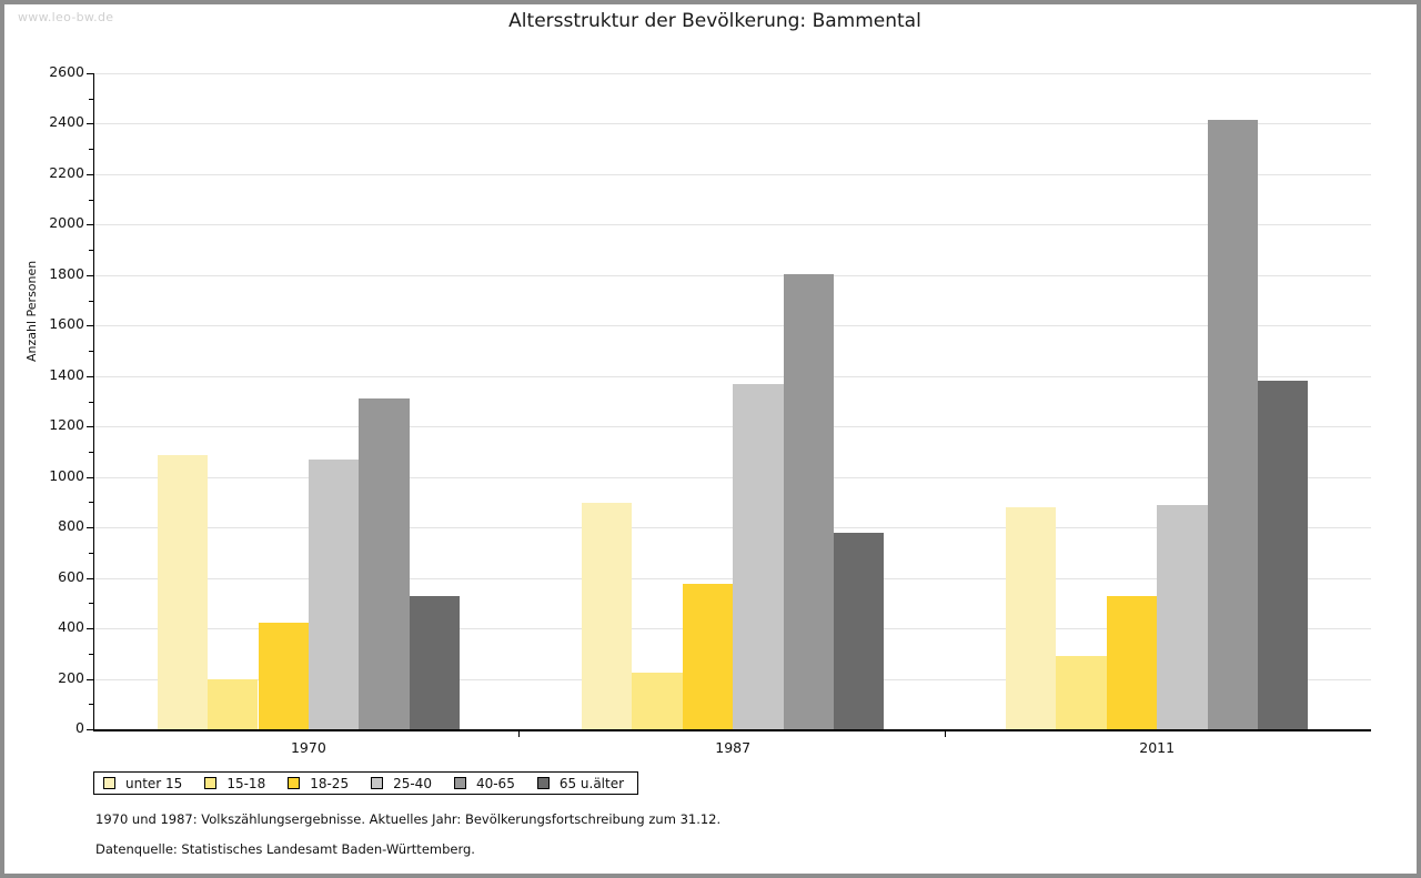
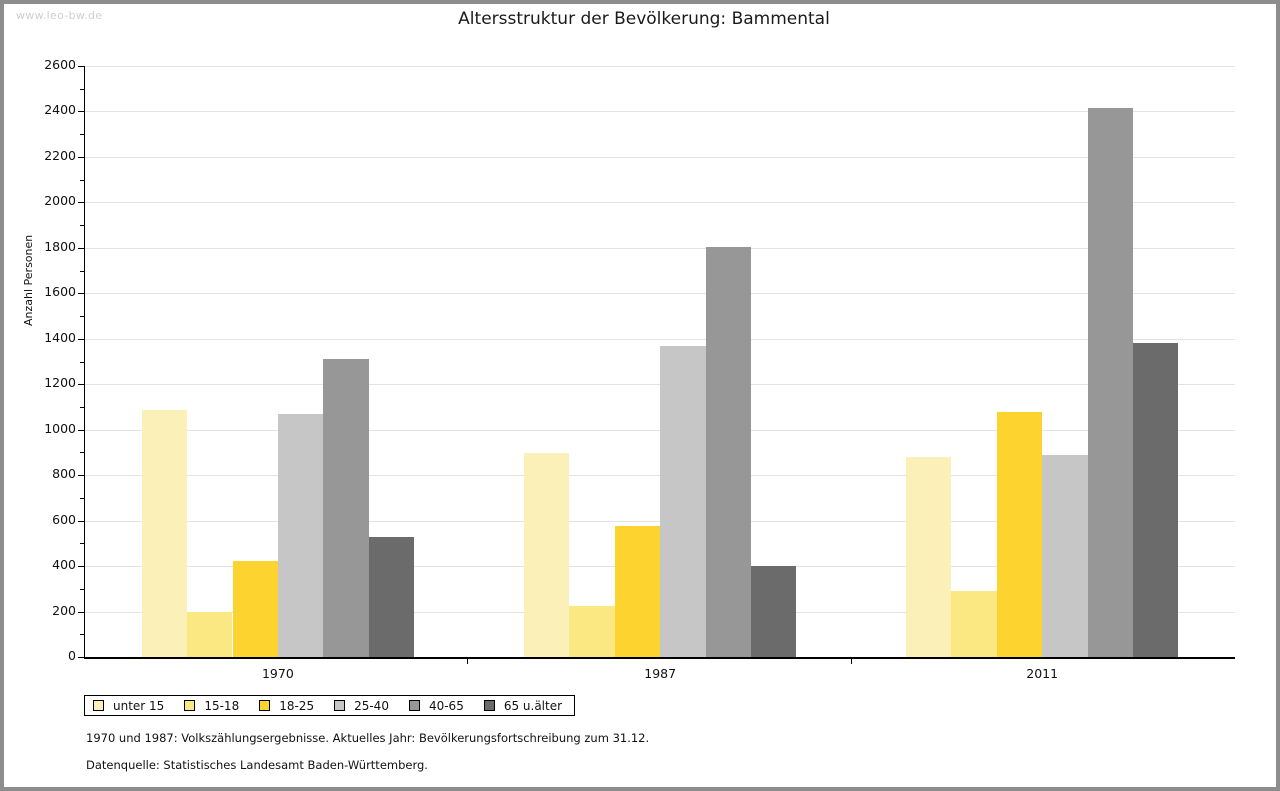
65 u.älter/1987: 780 -> 400
18-25/2011: 530 -> 1080
